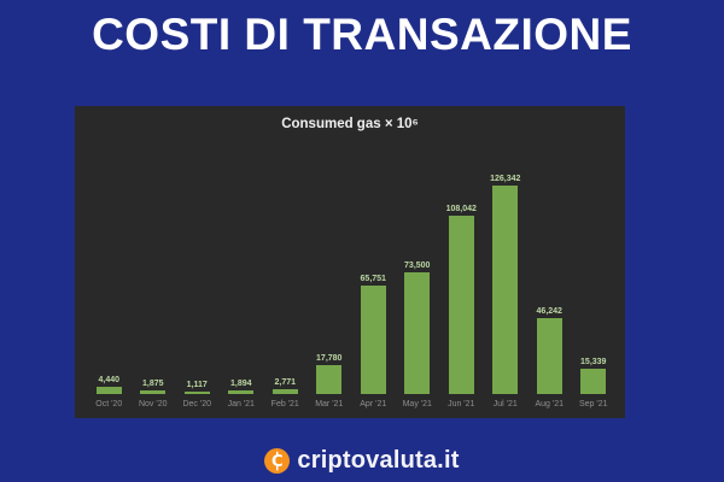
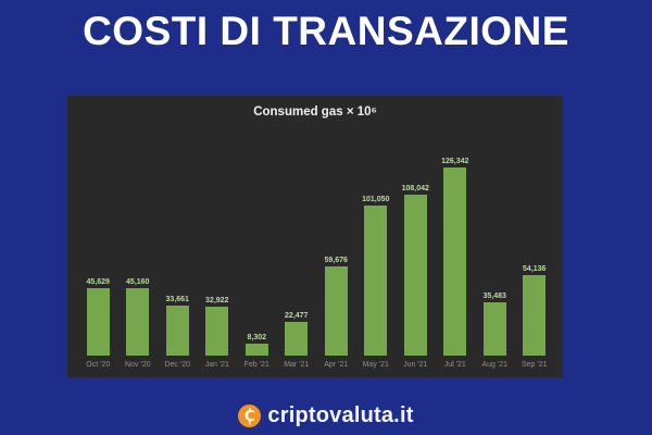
Oct '20: 4,440 -> 45,629
Nov '20: 1,875 -> 45,160
Dec '20: 1,117 -> 33,661
Jan '21: 1,894 -> 32,922
Feb '21: 2,771 -> 8,302
Mar '21: 17,780 -> 22,477
Apr '21: 65,751 -> 59,676
May '21: 73,500 -> 101,050
Aug '21: 46,242 -> 35,483
Sep '21: 15,339 -> 54,136
